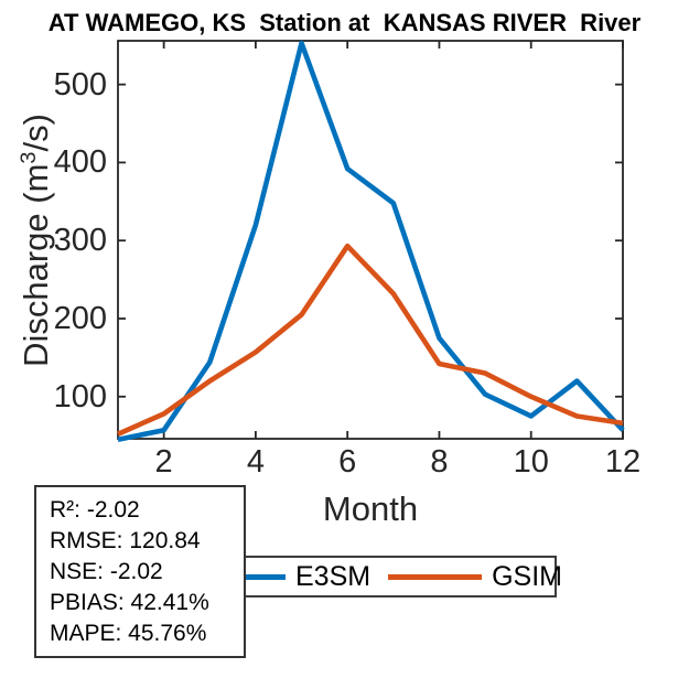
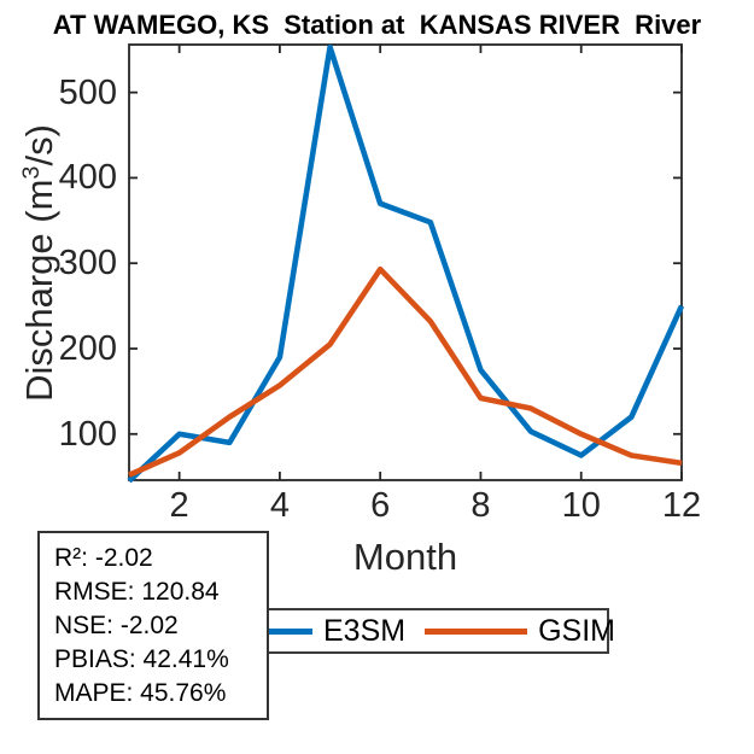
E3SM/2: 60 -> 100
E3SM/3: 140 -> 90
E3SM/4: 320 -> 190
E3SM/6: 390 -> 370
E3SM/12: 60 -> 250
